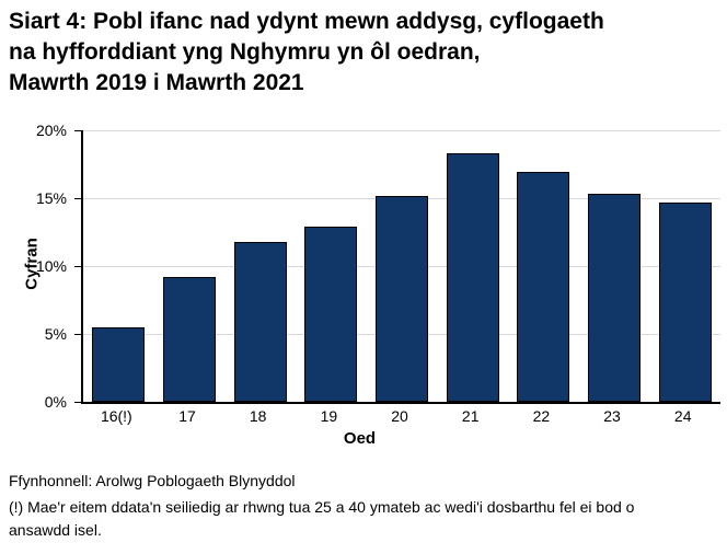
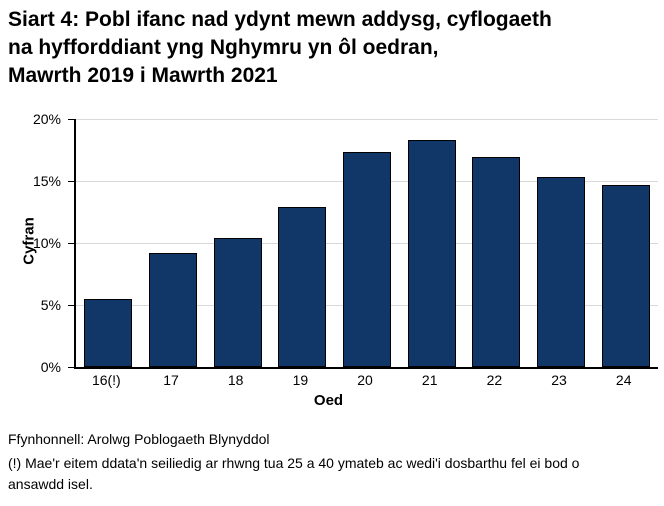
18: 11.8% -> 10.4%
20: 15.2% -> 17.3%
